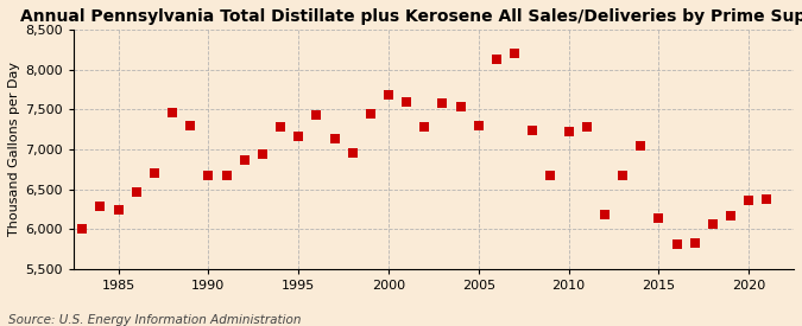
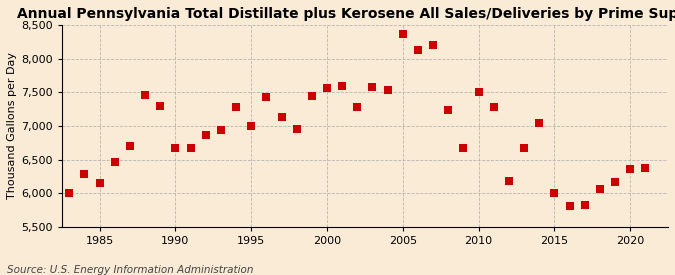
1985: 6,240 -> 6,150
1995: 7,160 -> 7,000
2000: 7,680 -> 7,560
2005: 7,300 -> 8,370
2010: 7,220 -> 7,510
2015: 6,140 -> 6,000
